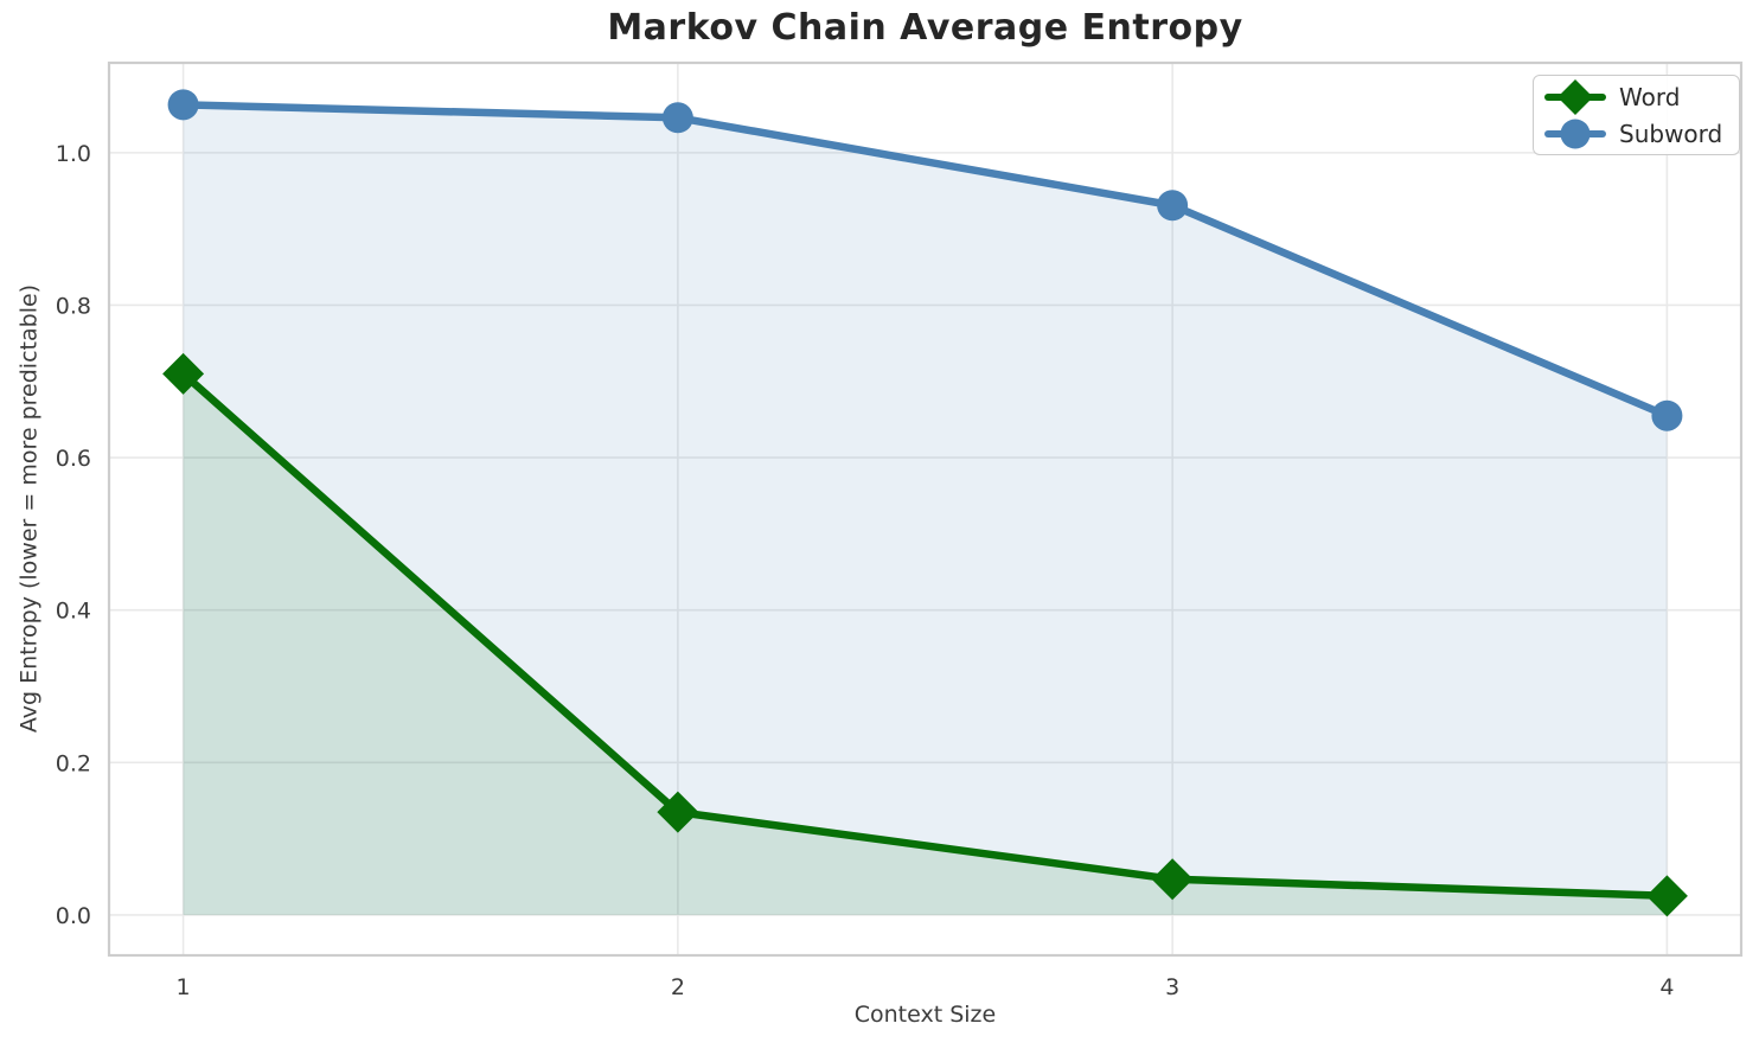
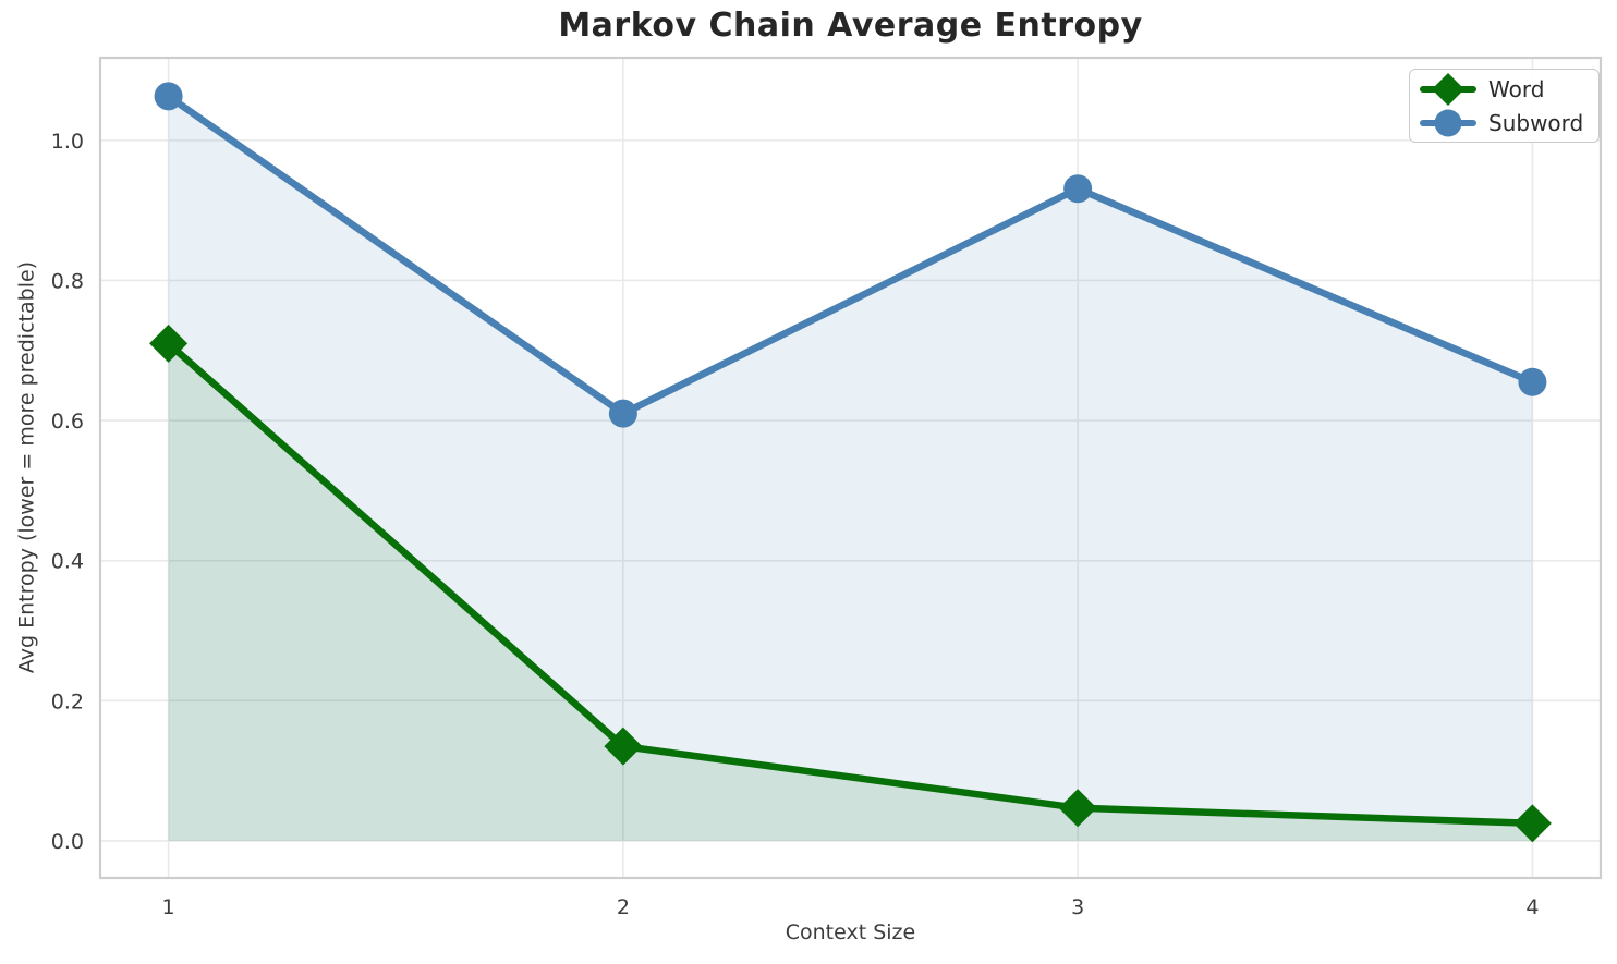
Subword/2: 1.05 -> 0.61
